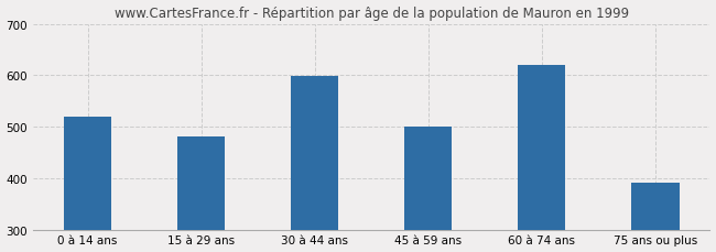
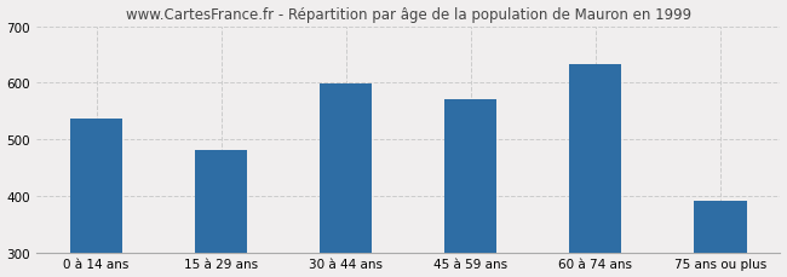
0 à 14 ans: 520 -> 537
45 à 59 ans: 500 -> 570
60 à 74 ans: 620 -> 633
